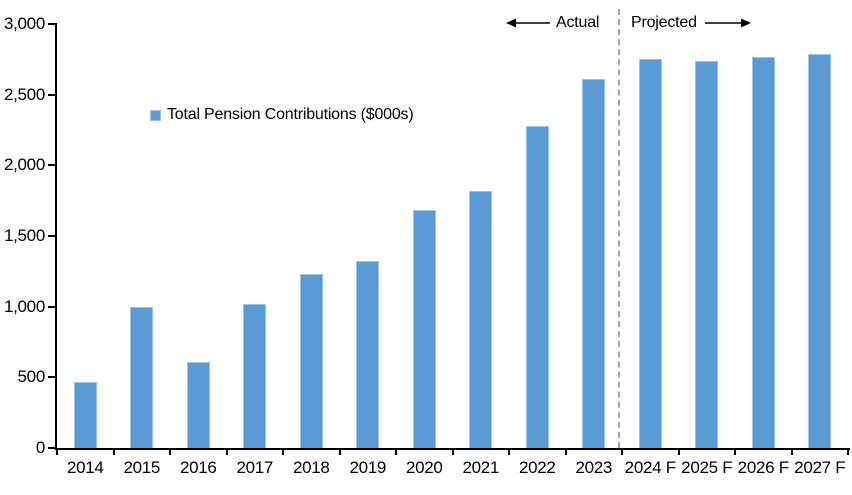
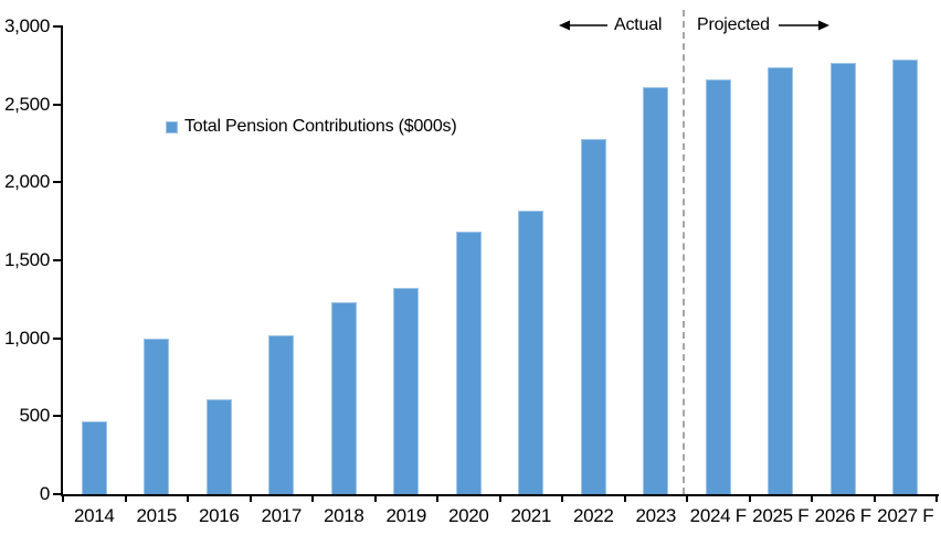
2024 F: 2750 -> 2660
